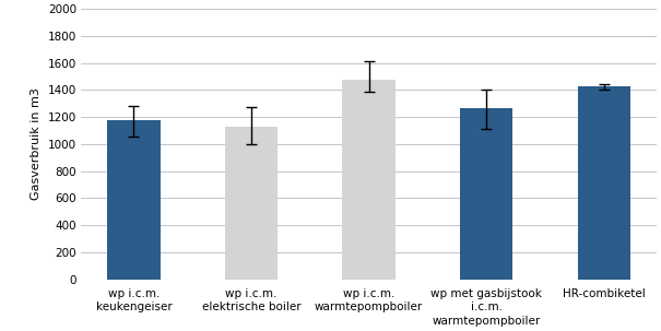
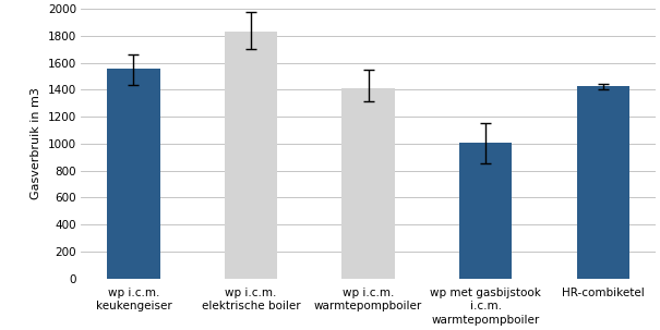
wp i.c.m. keukengeiser: 1180 -> 1560
wp i.c.m. elektrische boiler: 1130 -> 1830
wp i.c.m. warmtepompboiler: 1480 -> 1410
wp met gasbijstook i.c.m. warmtepompboiler: 1260 -> 1010
